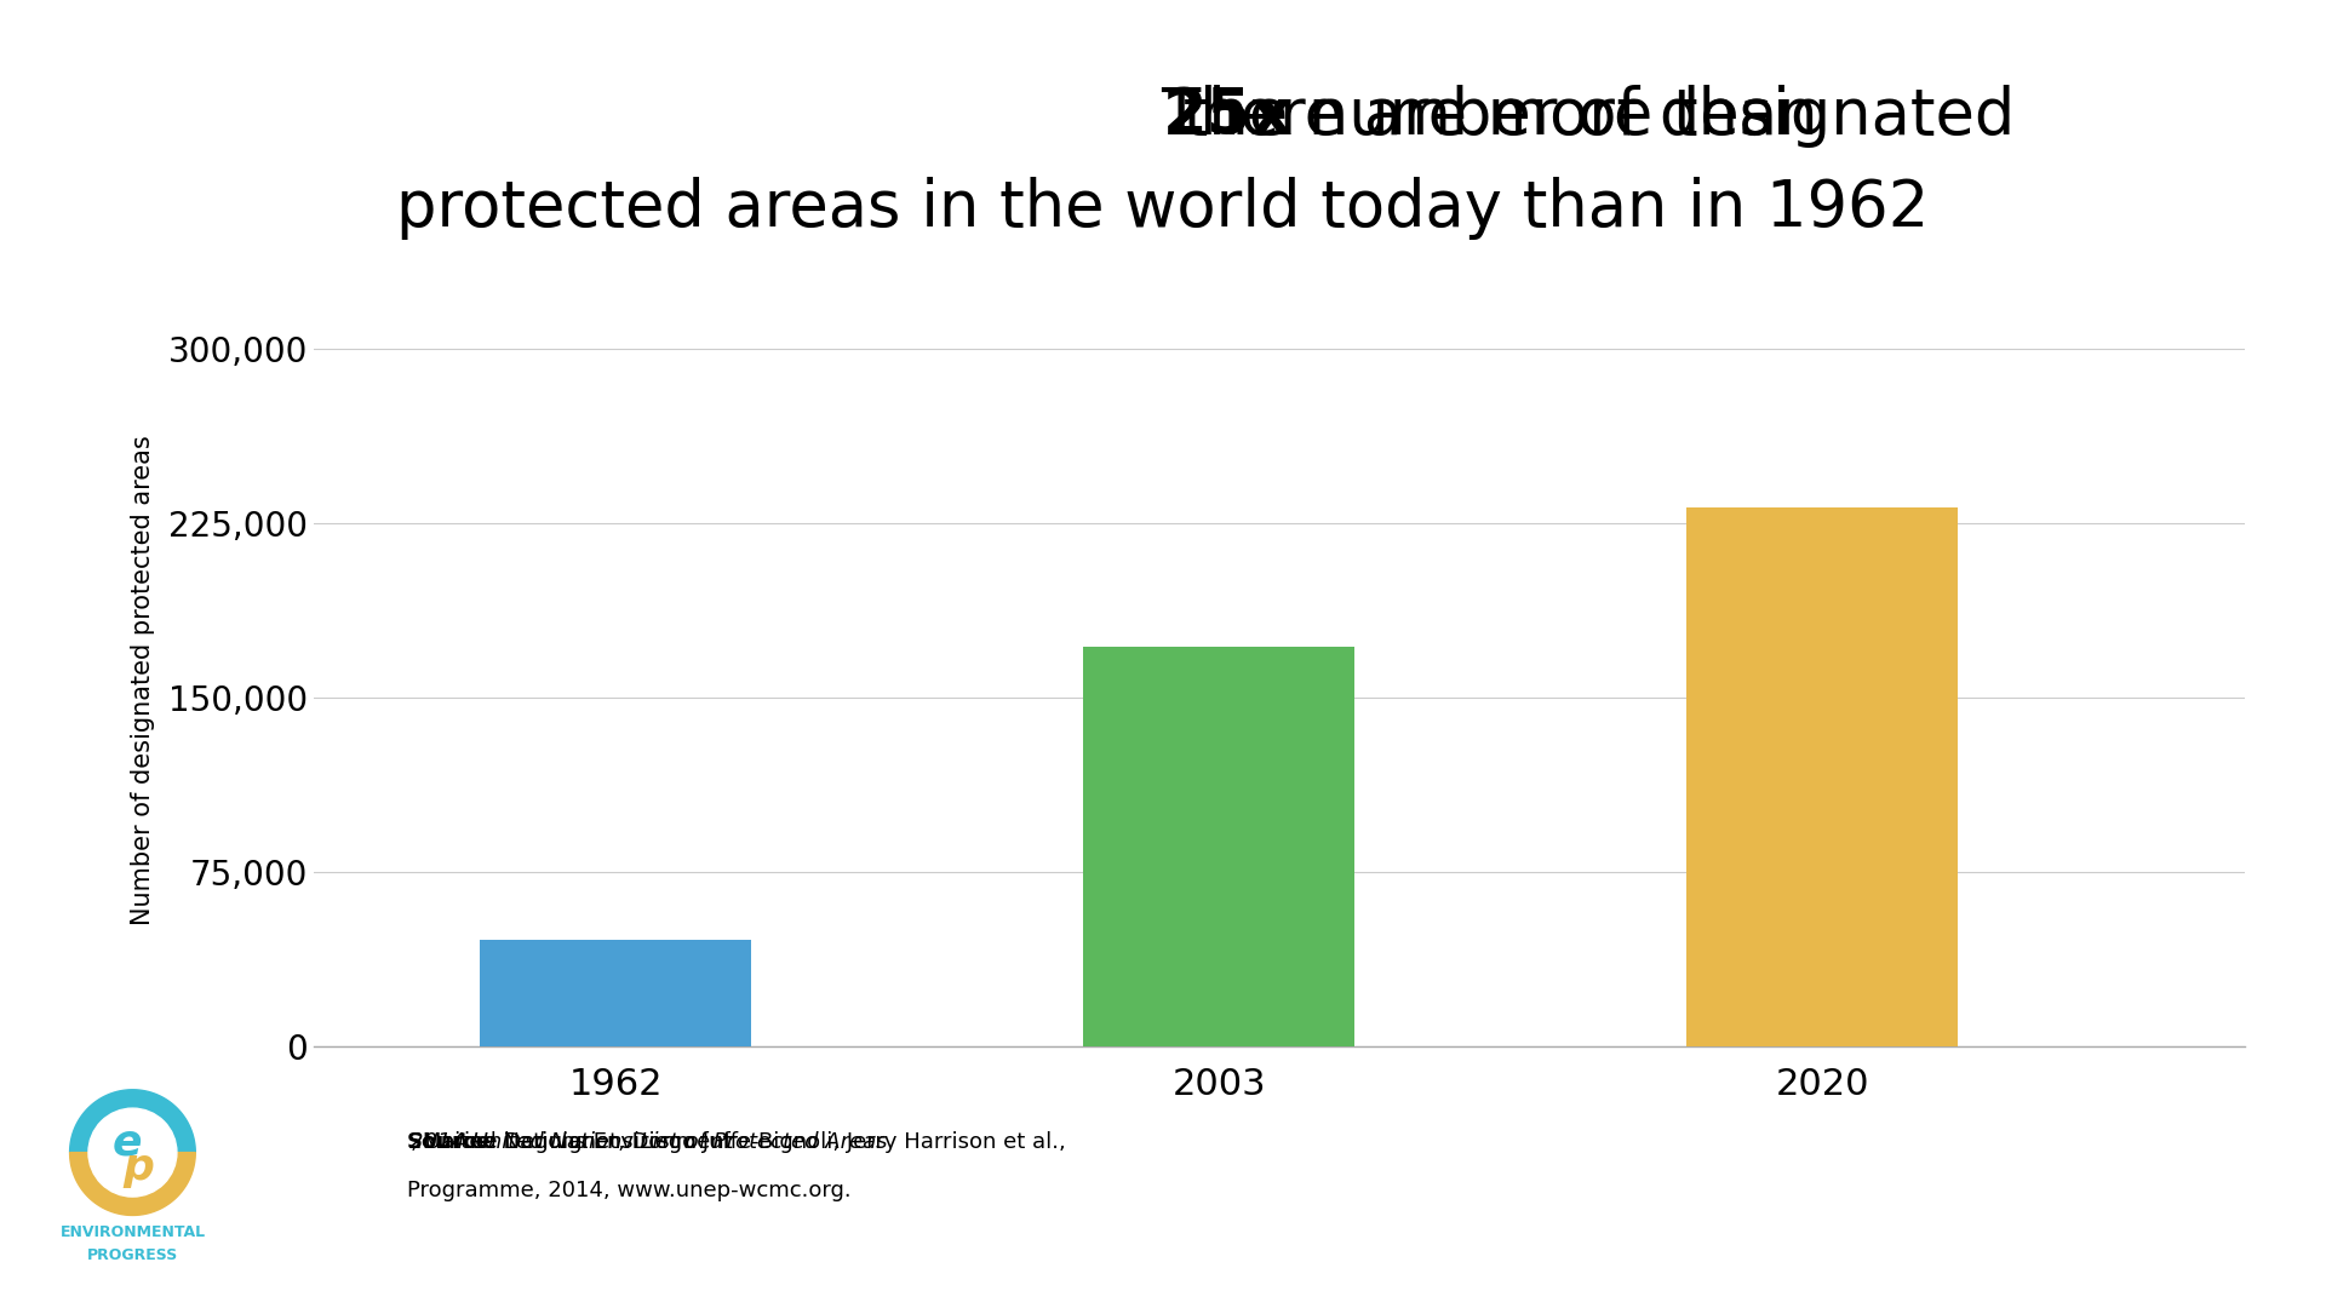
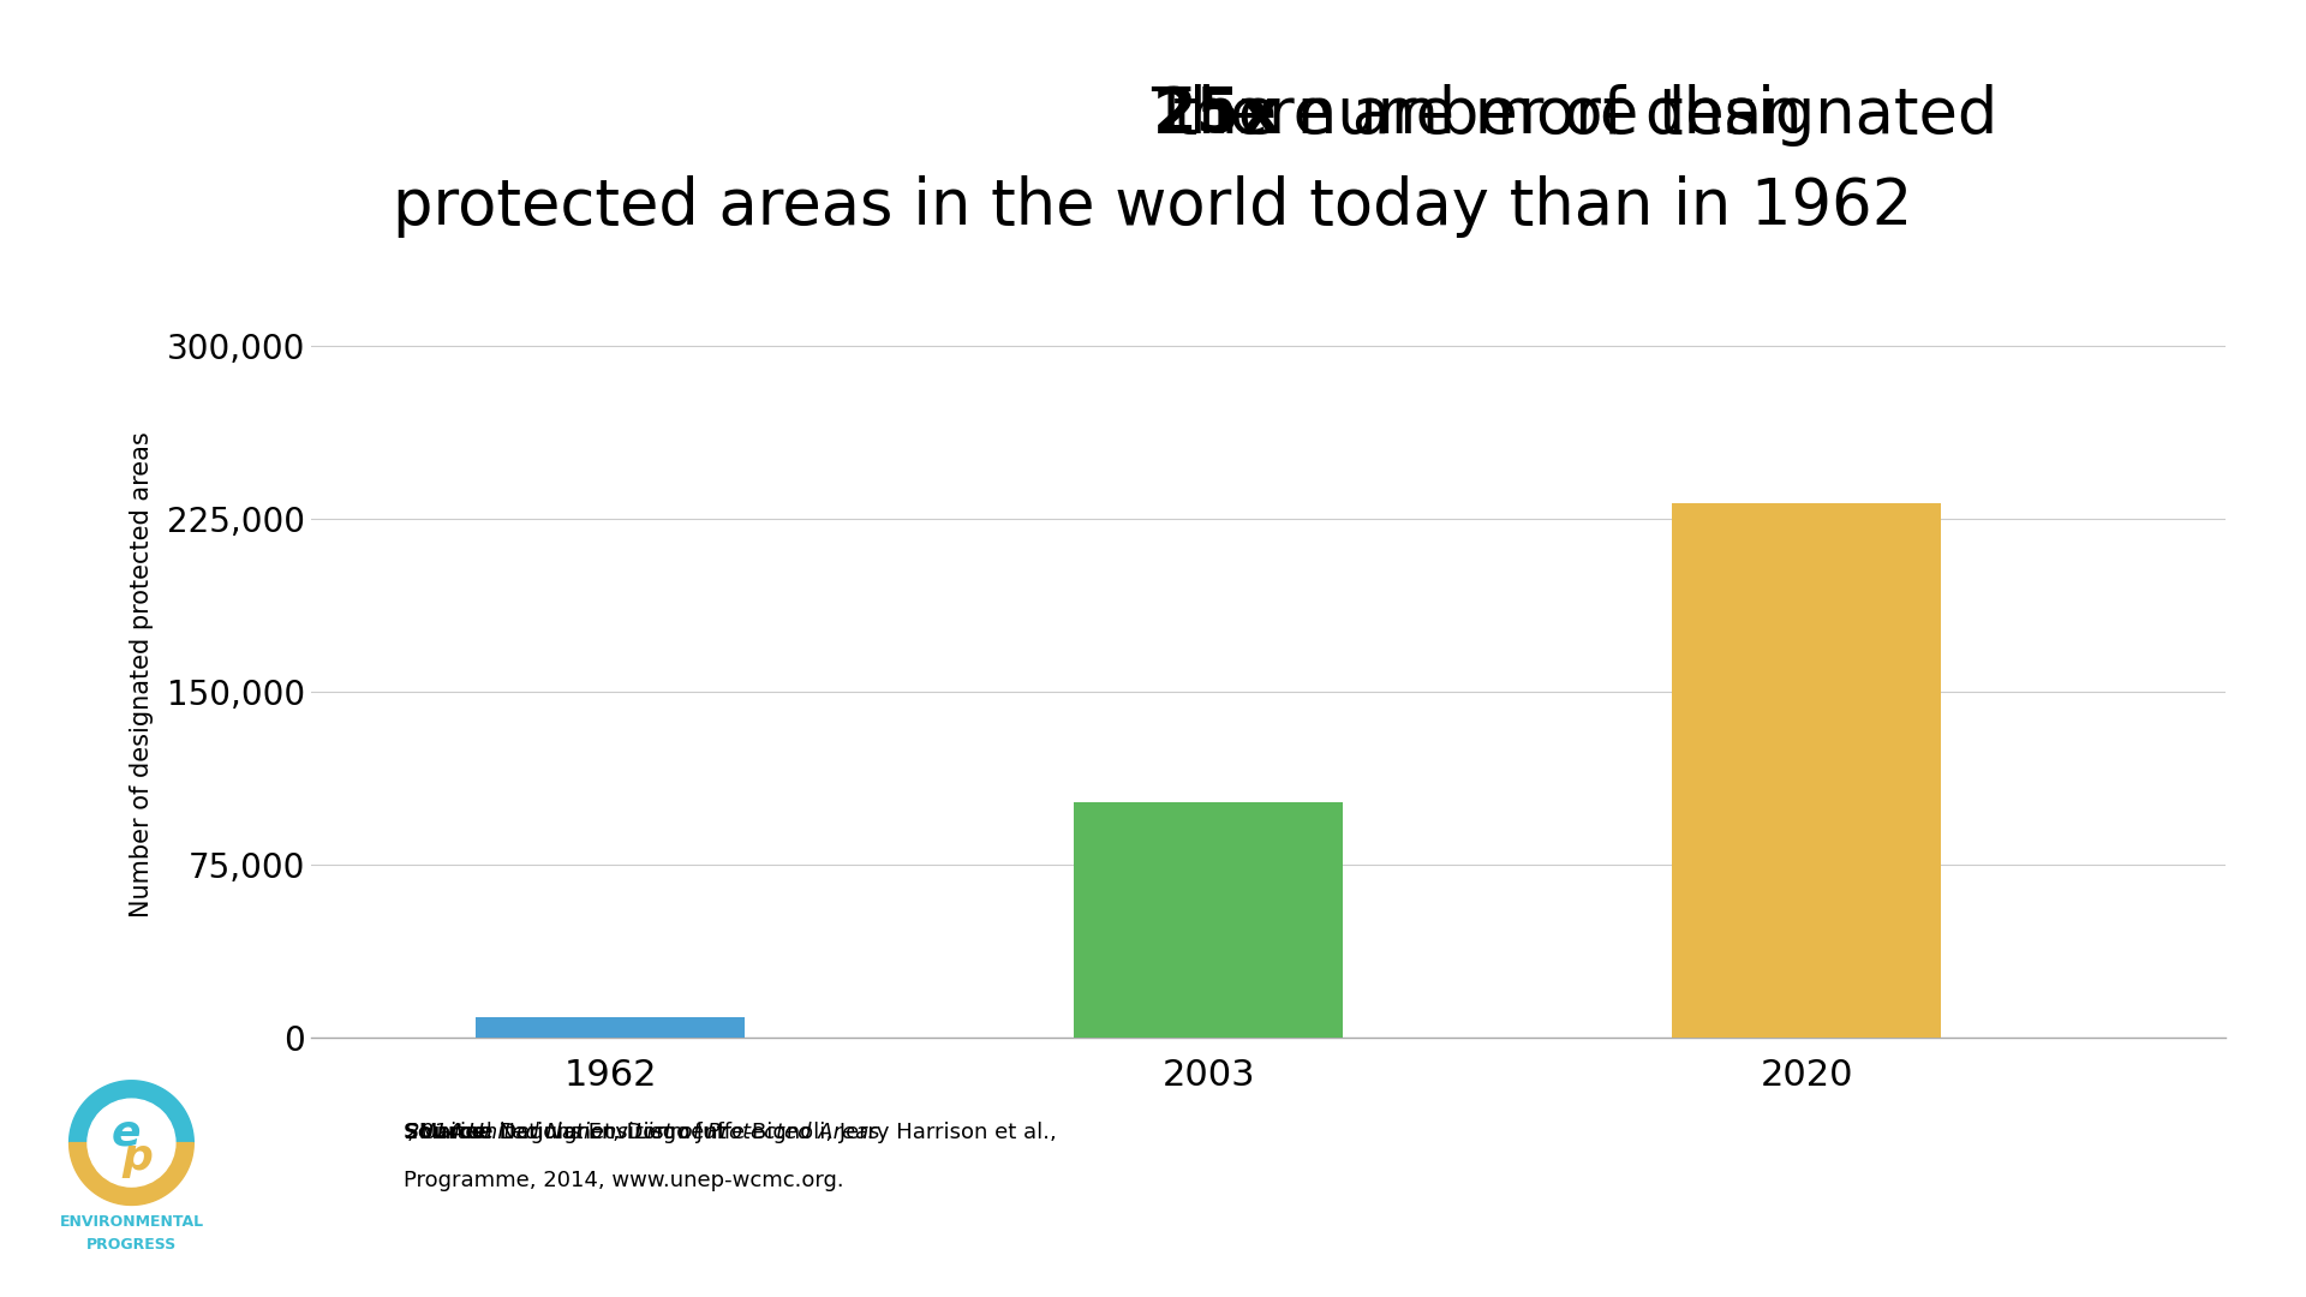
1962: 46,000 -> 9,000
2003: 172,000 -> 102,000
